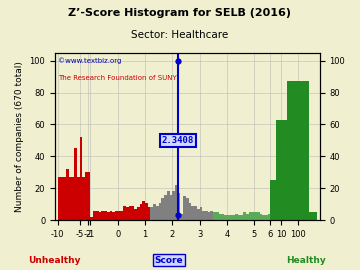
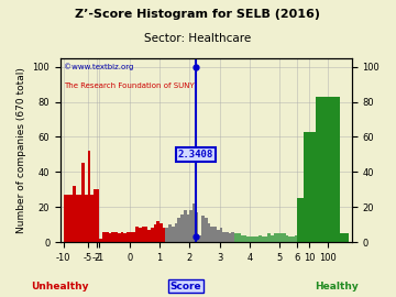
100: 87 -> 83
